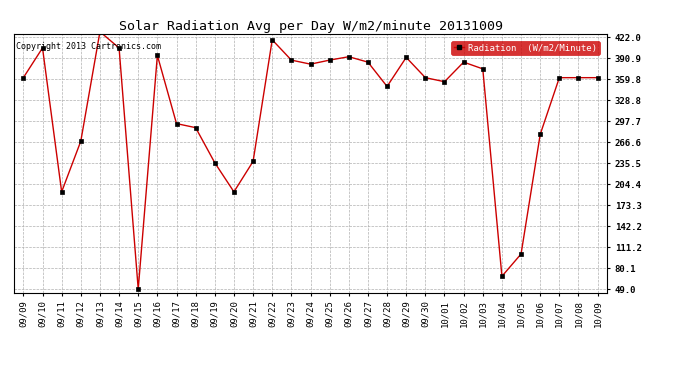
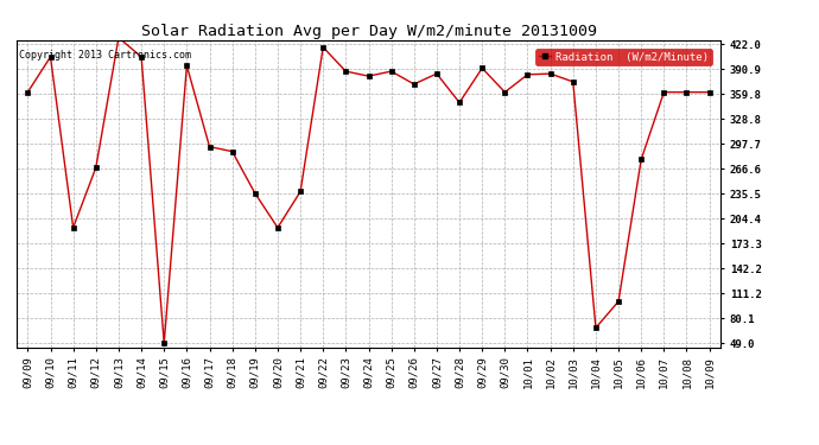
09/26: 393 -> 372
10/01: 356 -> 384
